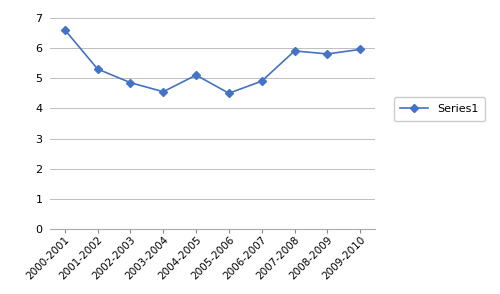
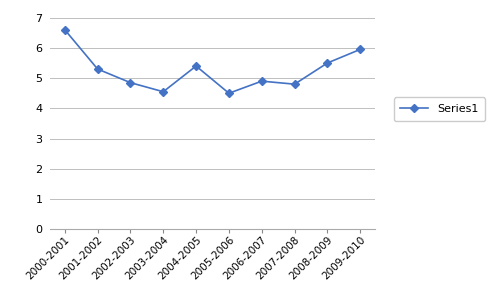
2004-2005: 5.10 -> 5.40
2007-2008: 5.90 -> 4.80
2008-2009: 5.80 -> 5.50
